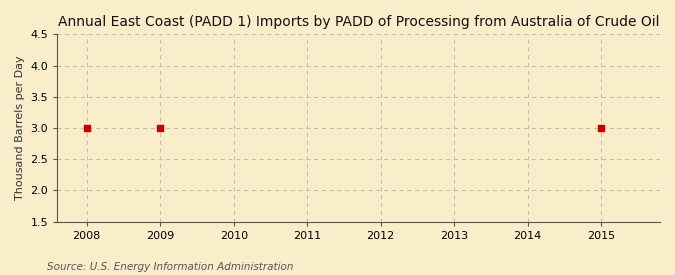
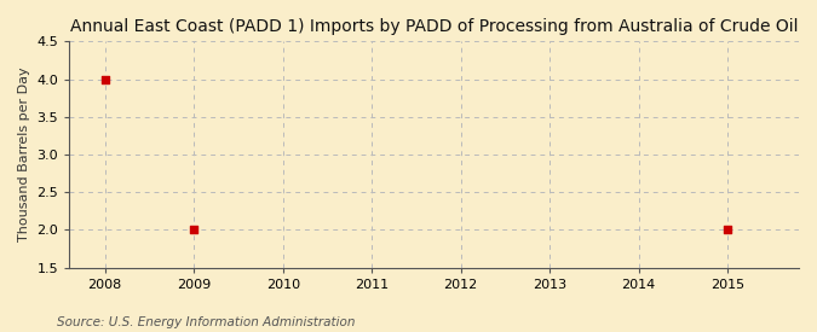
2008: 3 -> 4
2009: 3 -> 2
2015: 3 -> 2
